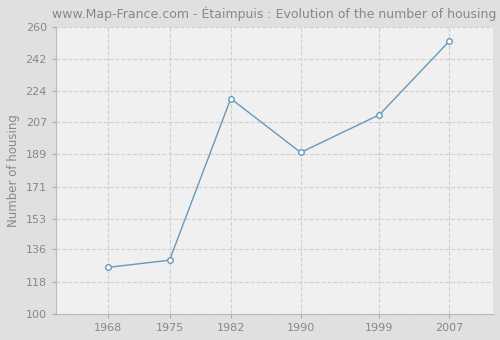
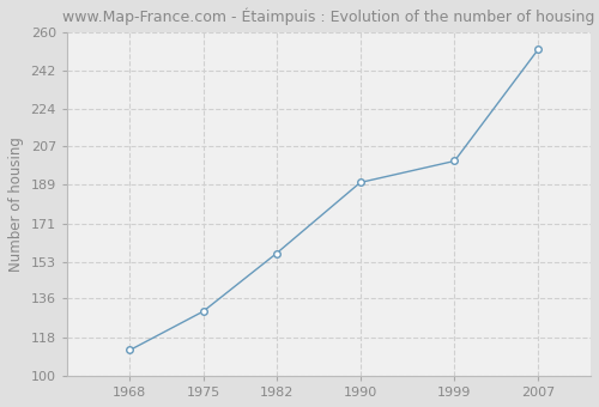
1968: 126 -> 112
1982: 220 -> 157
1999: 211 -> 200
